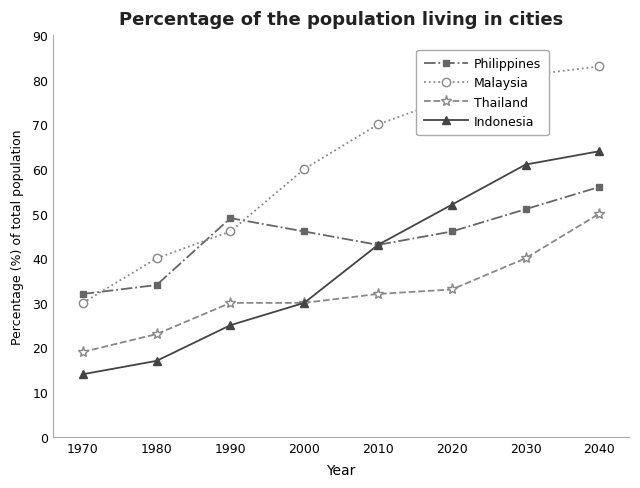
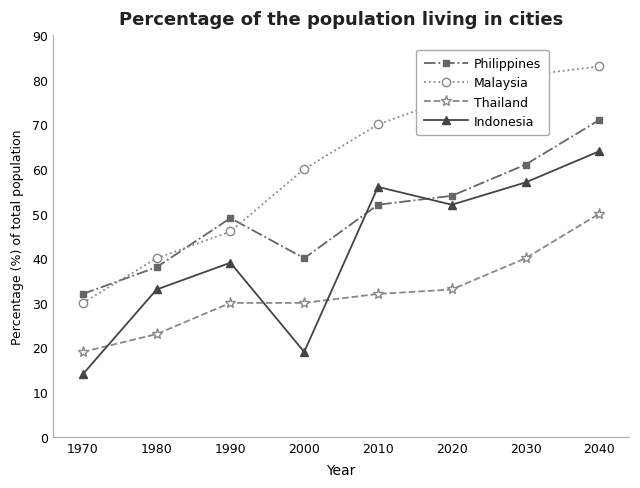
Philippines/1980: 34 -> 38
Indonesia/1980: 17 -> 33
Indonesia/1990: 25 -> 39
Philippines/2000: 46 -> 40
Indonesia/2000: 30 -> 19
Philippines/2010: 43 -> 52
Indonesia/2010: 43 -> 56
Philippines/2020: 46 -> 54
Philippines/2030: 51 -> 61
Indonesia/2030: 61 -> 57
Philippines/2040: 56 -> 71
